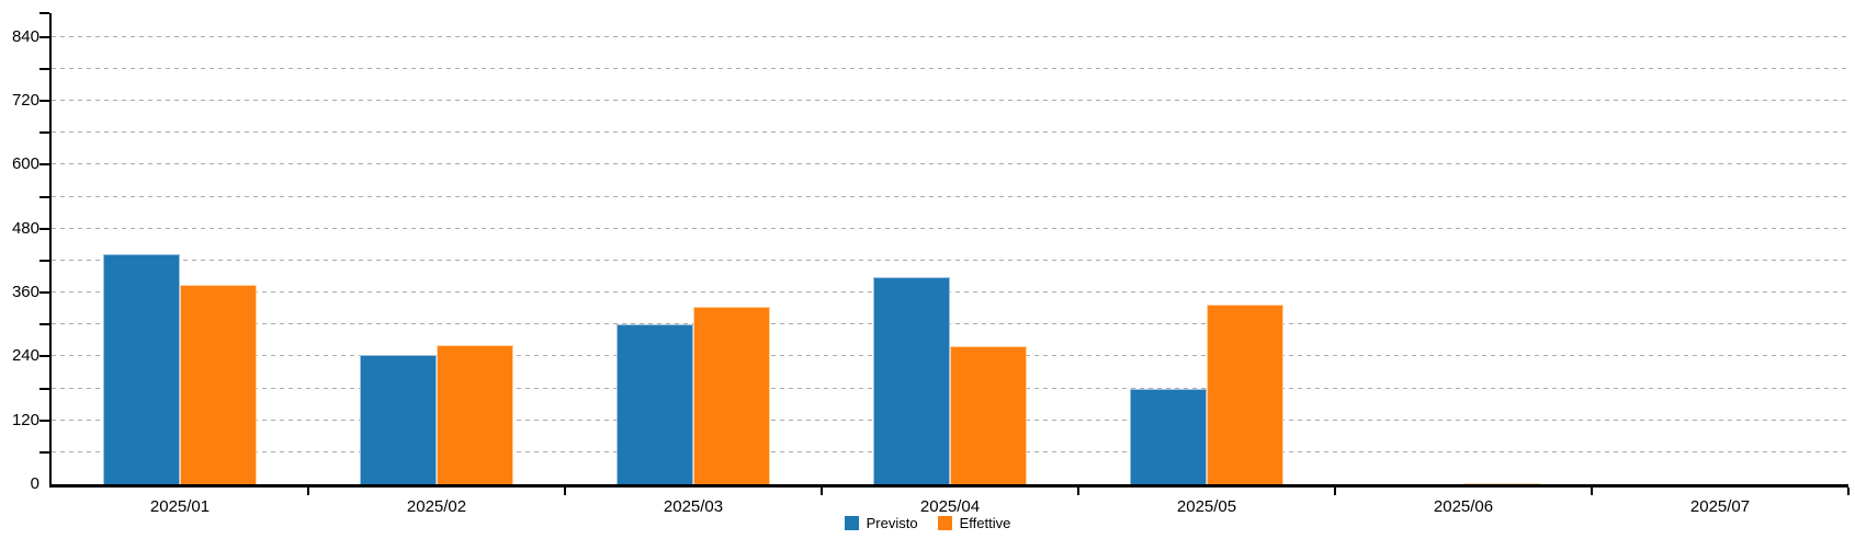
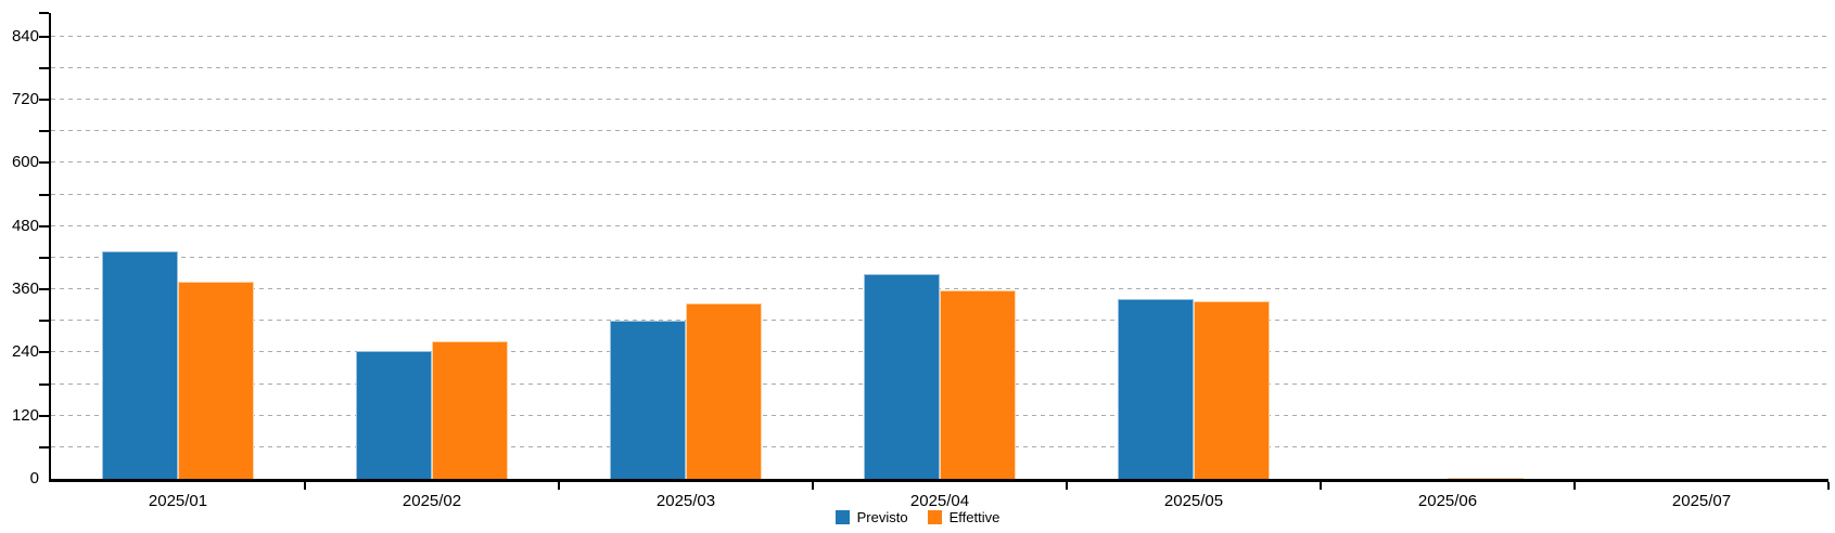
Effettive/2025/04: 260 -> 360
Previsto/2025/05: 180 -> 340
